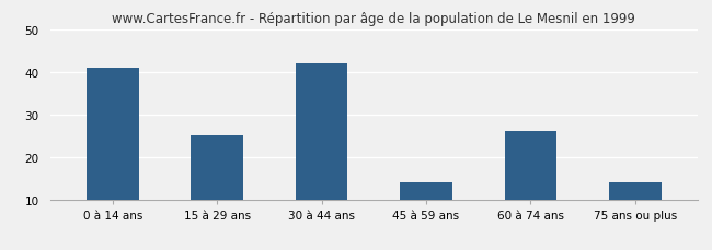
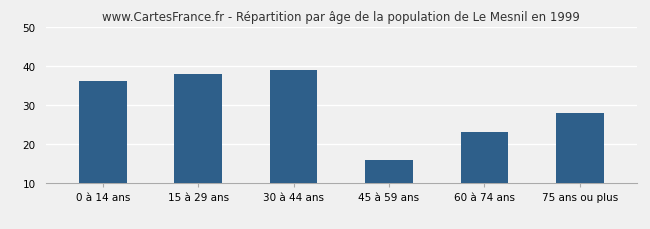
0 à 14 ans: 41 -> 36
15 à 29 ans: 25 -> 38
30 à 44 ans: 42 -> 39
45 à 59 ans: 14 -> 16
60 à 74 ans: 26 -> 23
75 ans ou plus: 14 -> 28
